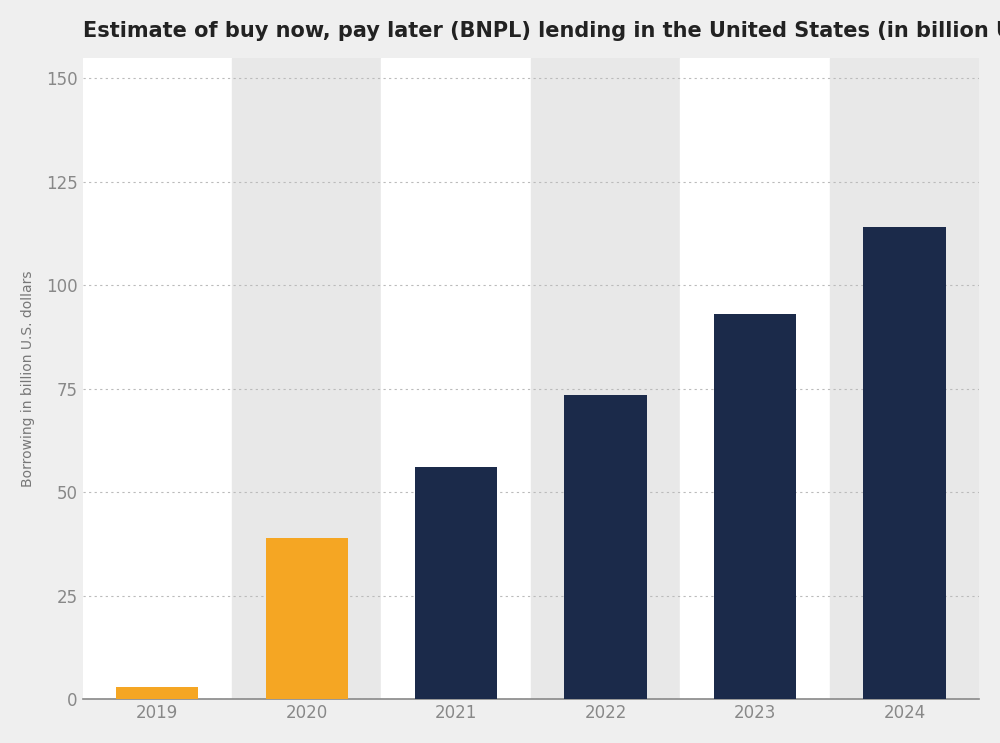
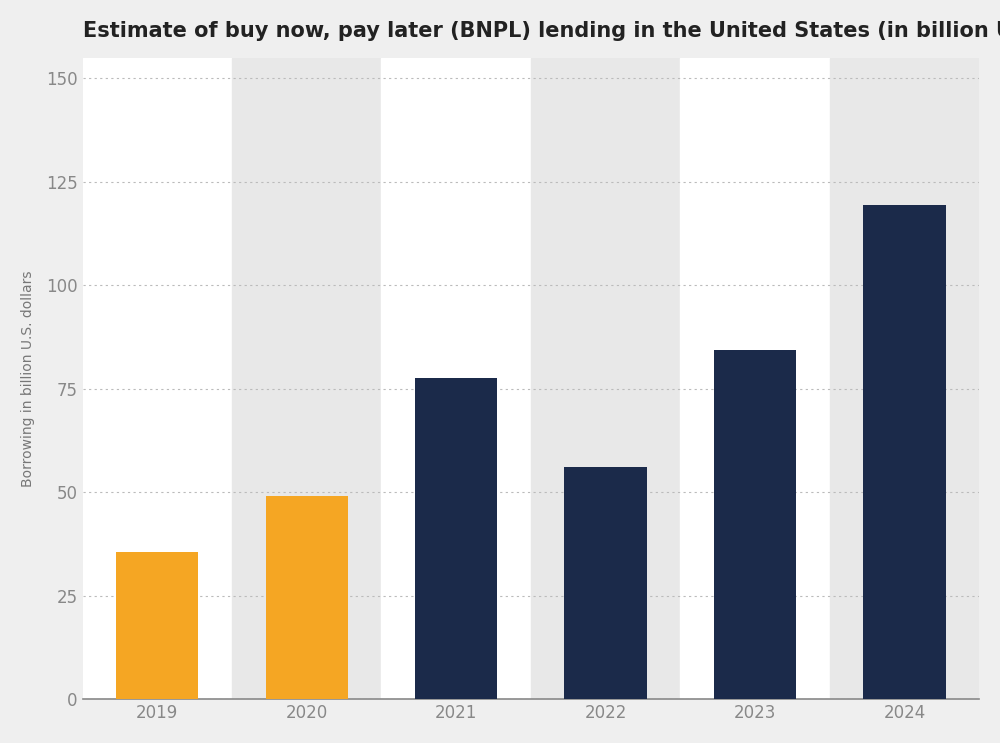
2019: 3.0 -> 35.5
2020: 39.0 -> 49.0
2021: 56.0 -> 77.5
2022: 73.5 -> 56.0
2023: 93.0 -> 84.5
2024: 114.0 -> 119.5
